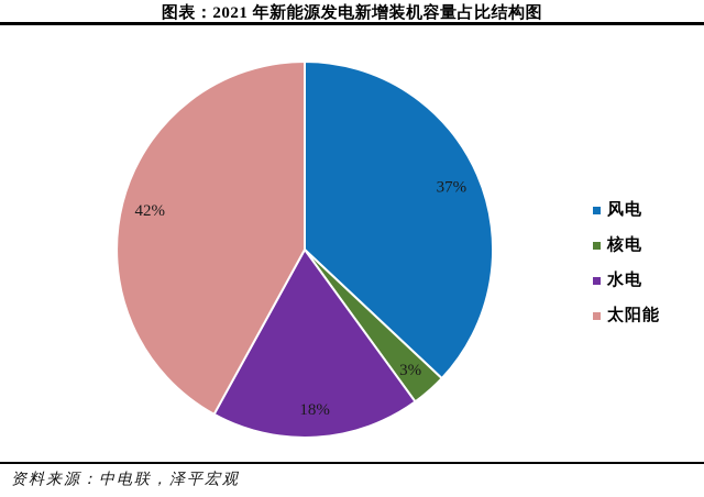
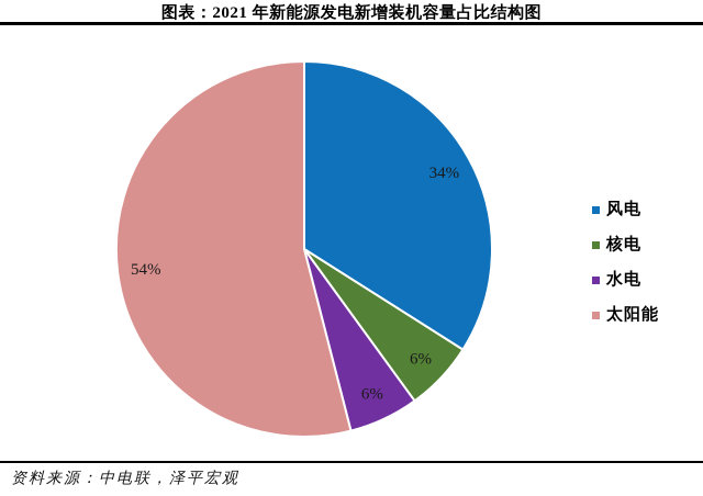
风电: 37% -> 34%
核电: 3% -> 6%
水电: 18% -> 6%
太阳能: 42% -> 54%
